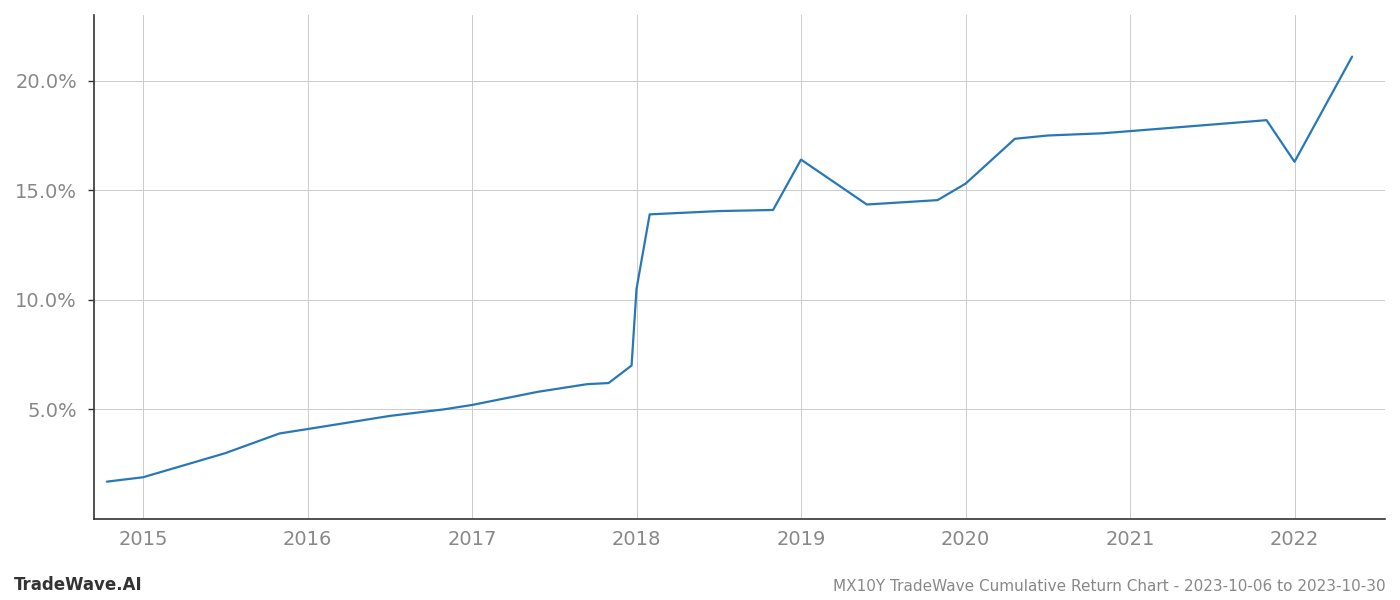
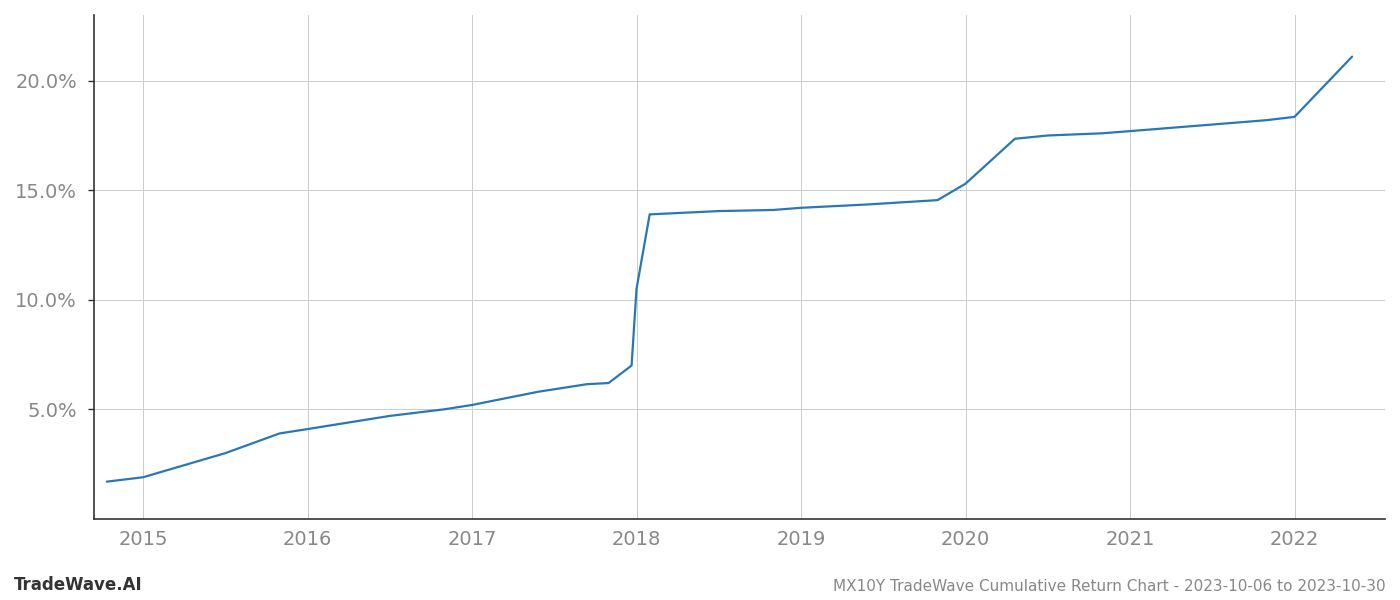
2019: 16.40% -> 14.20%
2022: 16.30% -> 18.35%
